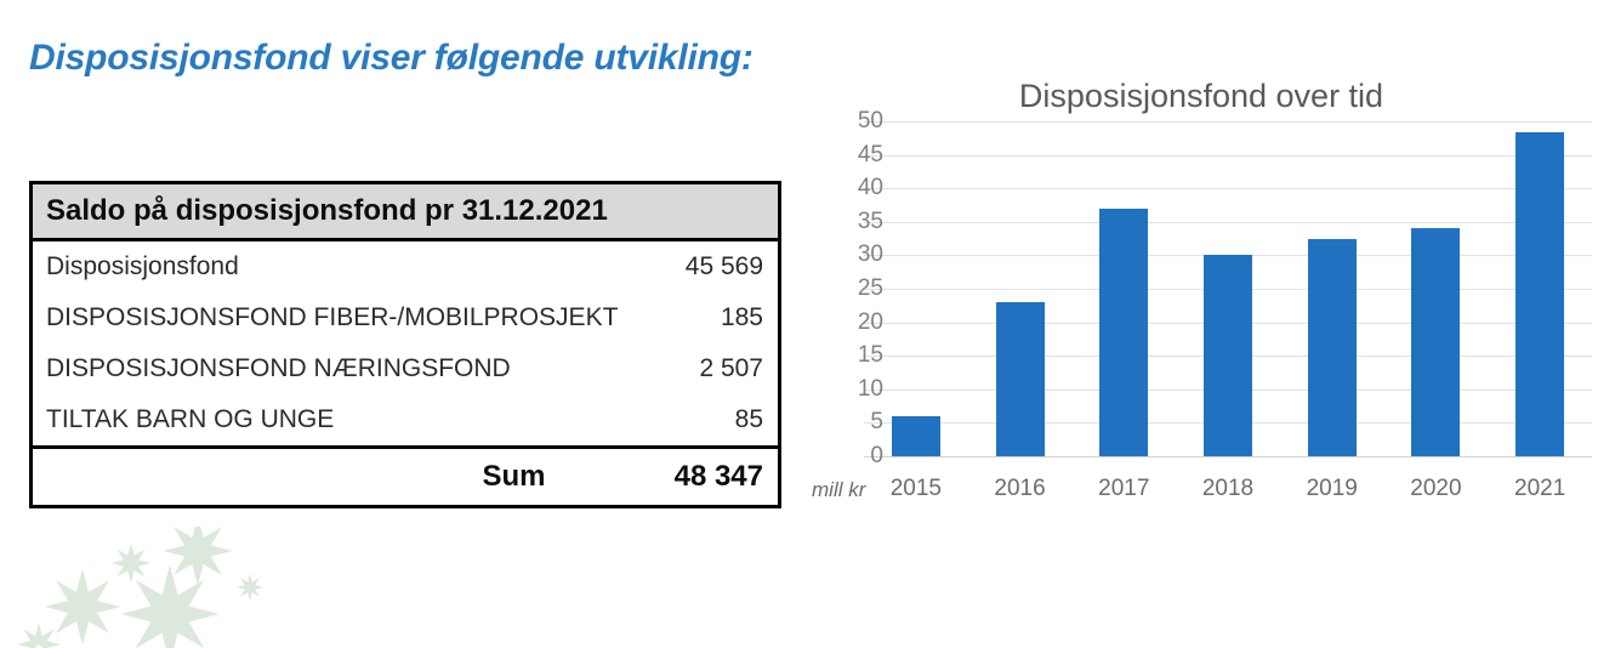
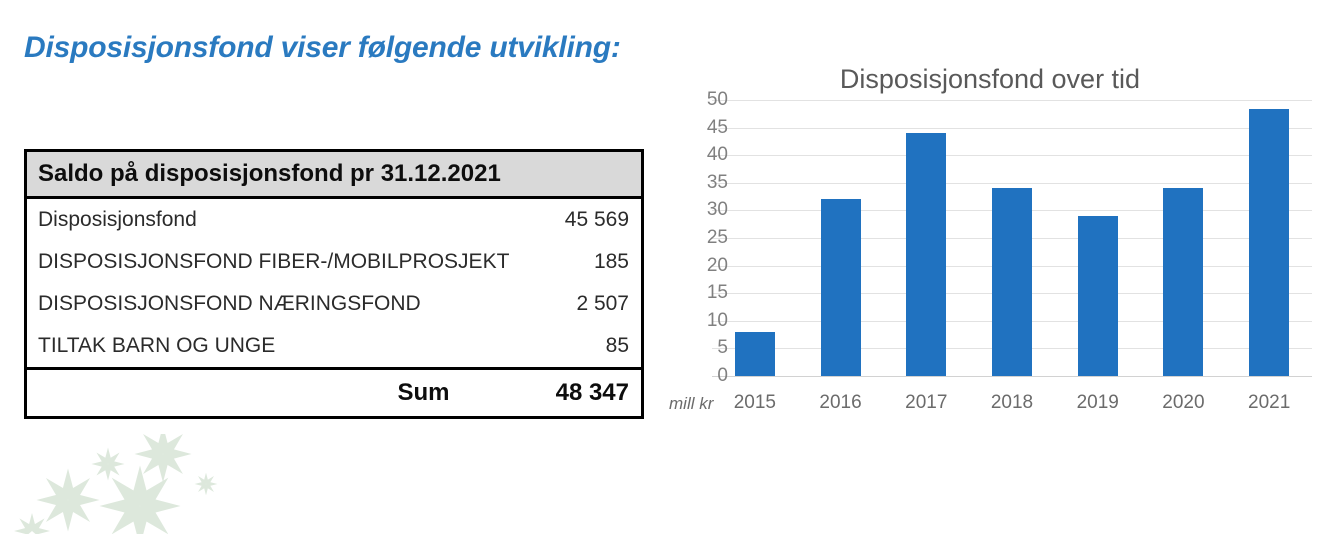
2015: 6 -> 8
2016: 23 -> 32
2017: 37 -> 44
2018: 30 -> 34
2019: 32 -> 29
